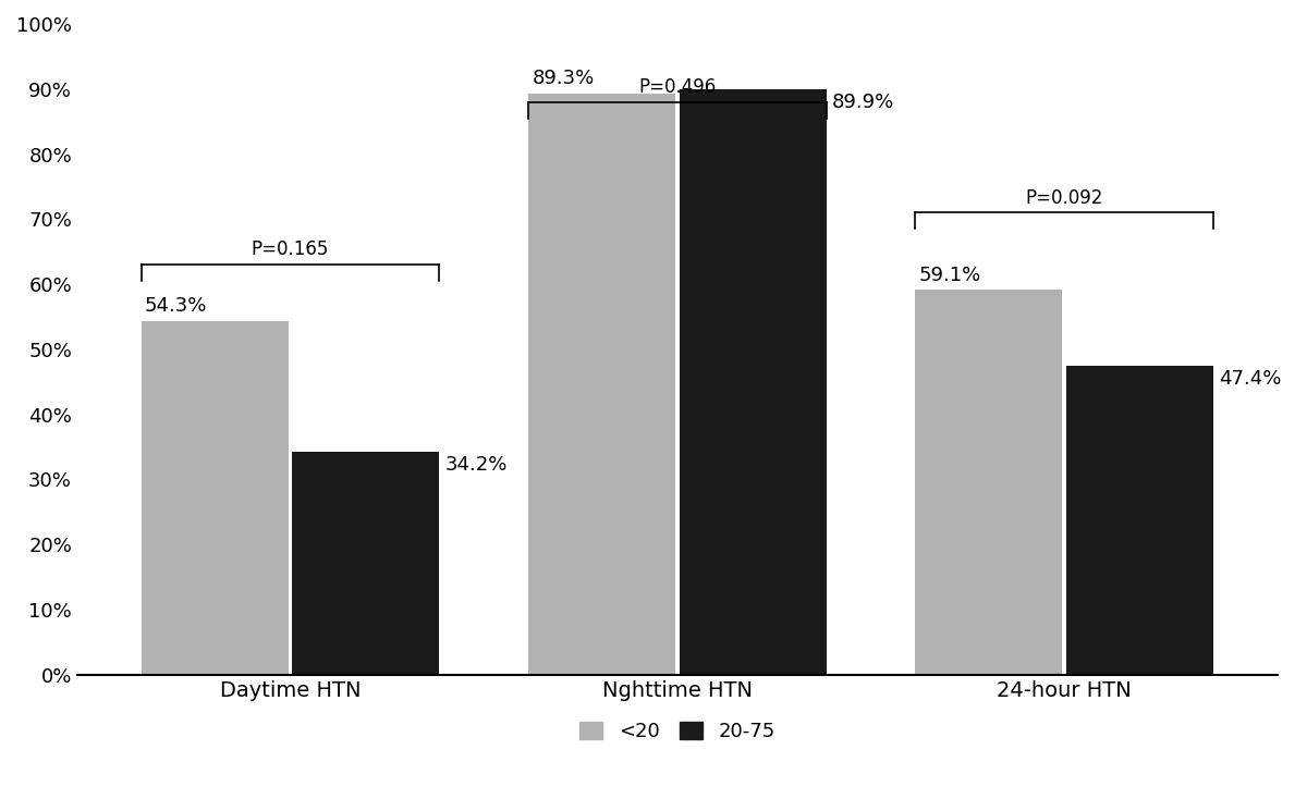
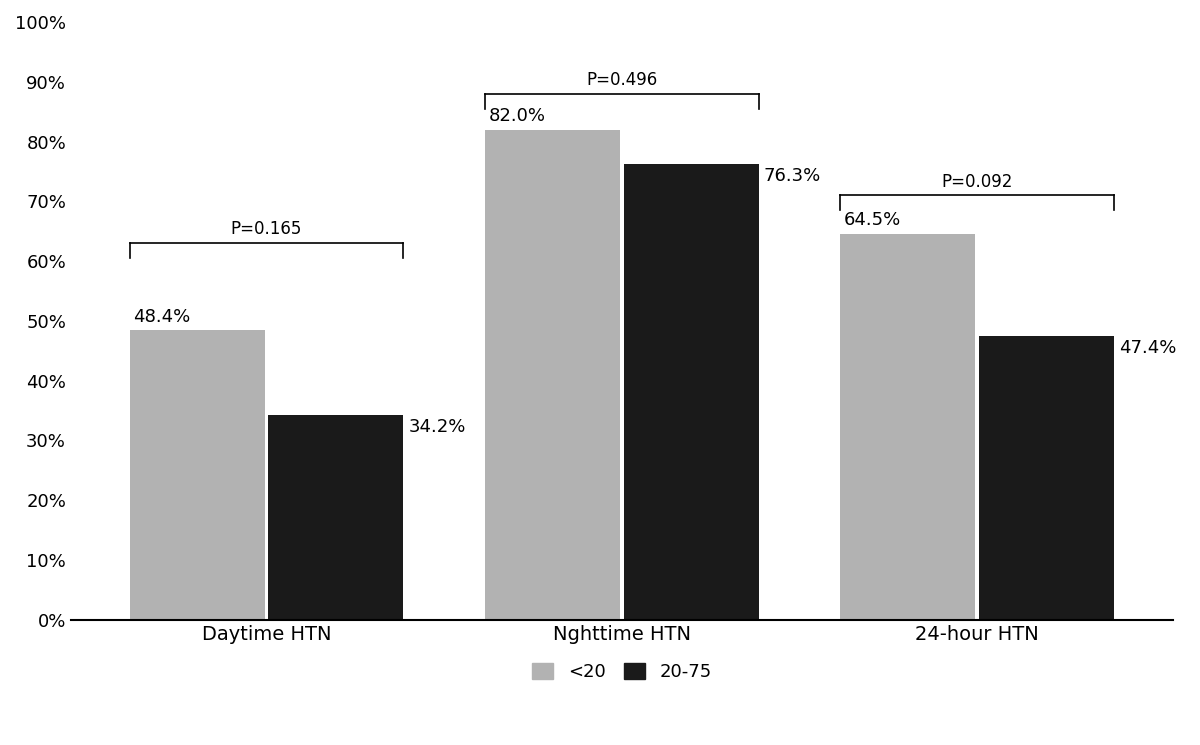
<20/Daytime HTN: 54.3% -> 48.4%
<20/Nghttime HTN: 89.3% -> 82.0%
20-75/Nghttime HTN: 89.9% -> 76.3%
<20/24-hour HTN: 59.1% -> 64.5%
